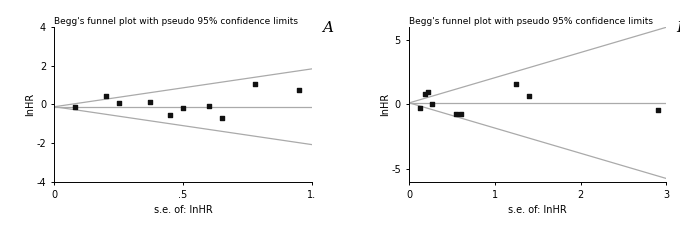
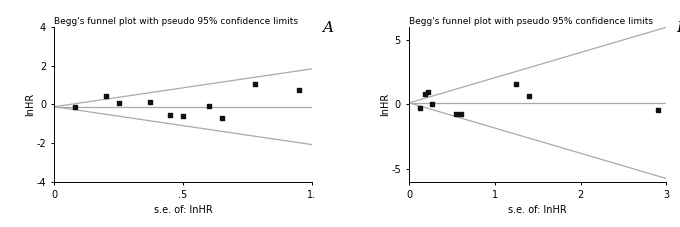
.5: -0.2 -> -0.6
